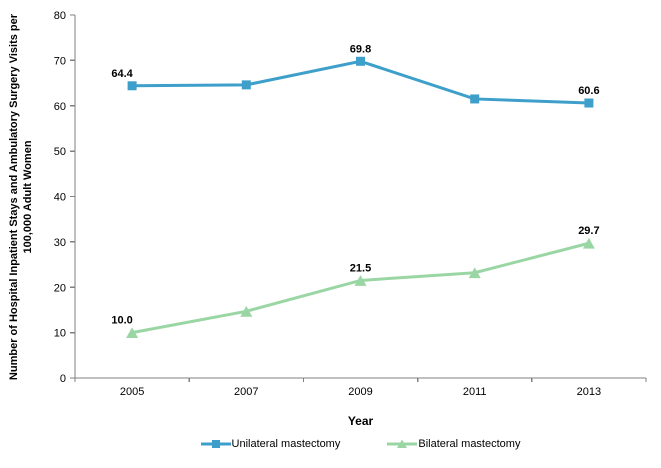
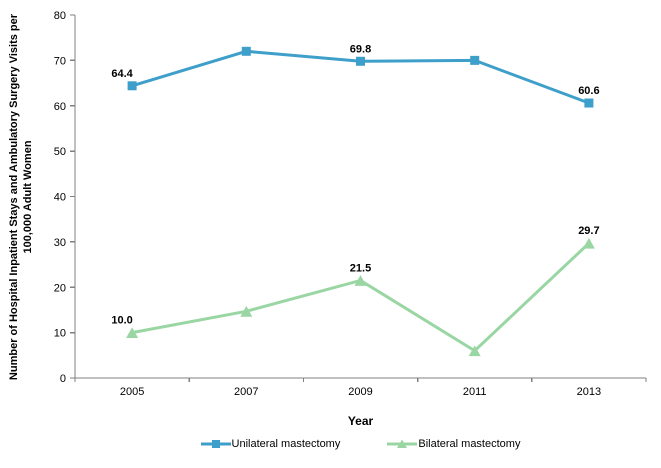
Unilateral mastectomy/2007: 65 -> 72
Unilateral mastectomy/2011: 62 -> 70
Bilateral mastectomy/2011: 23 -> 6
